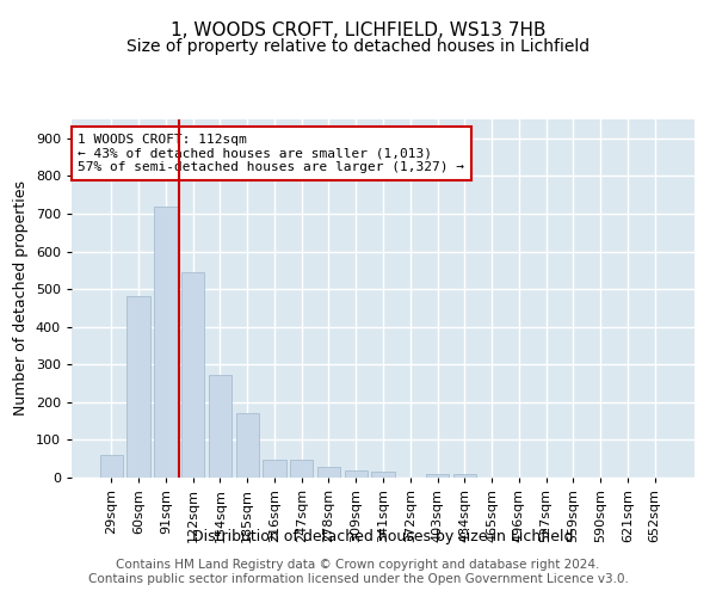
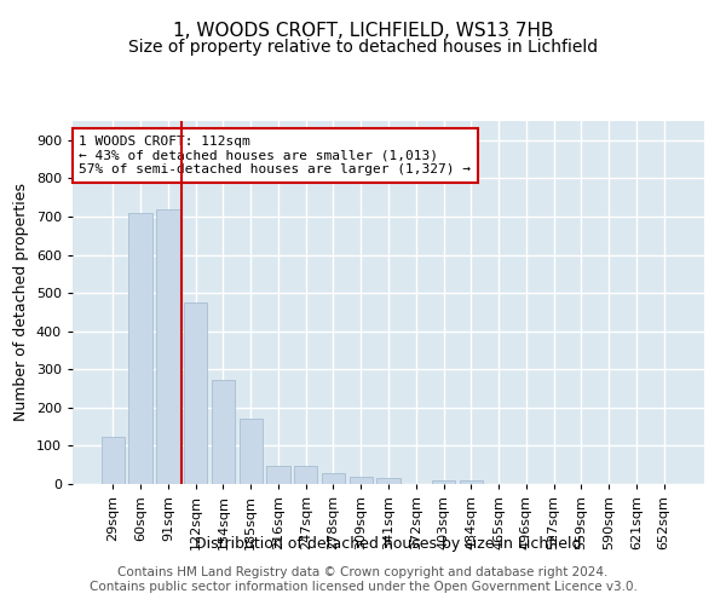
29sqm: 60 -> 125
60sqm: 480 -> 710
122sqm: 545 -> 475
